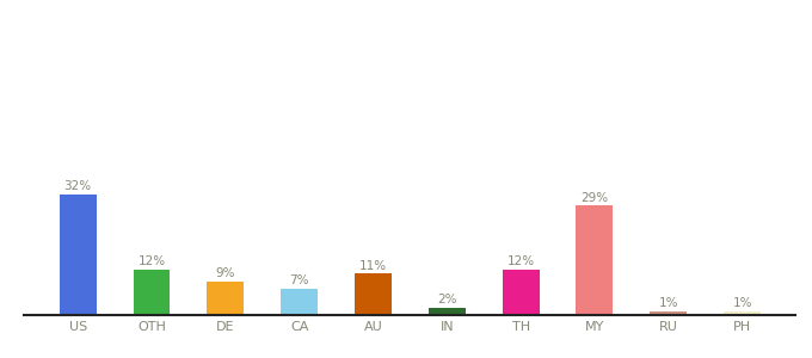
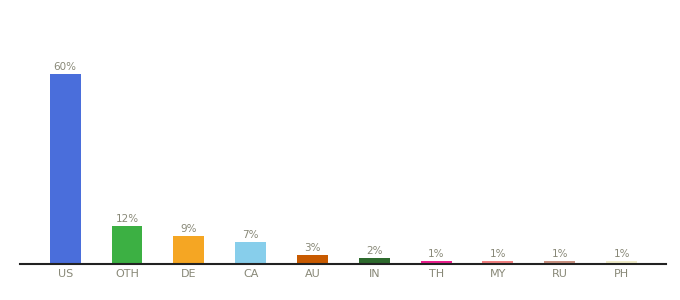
US: 32% -> 60%
AU: 11% -> 3%
TH: 12% -> 1%
MY: 29% -> 1%
